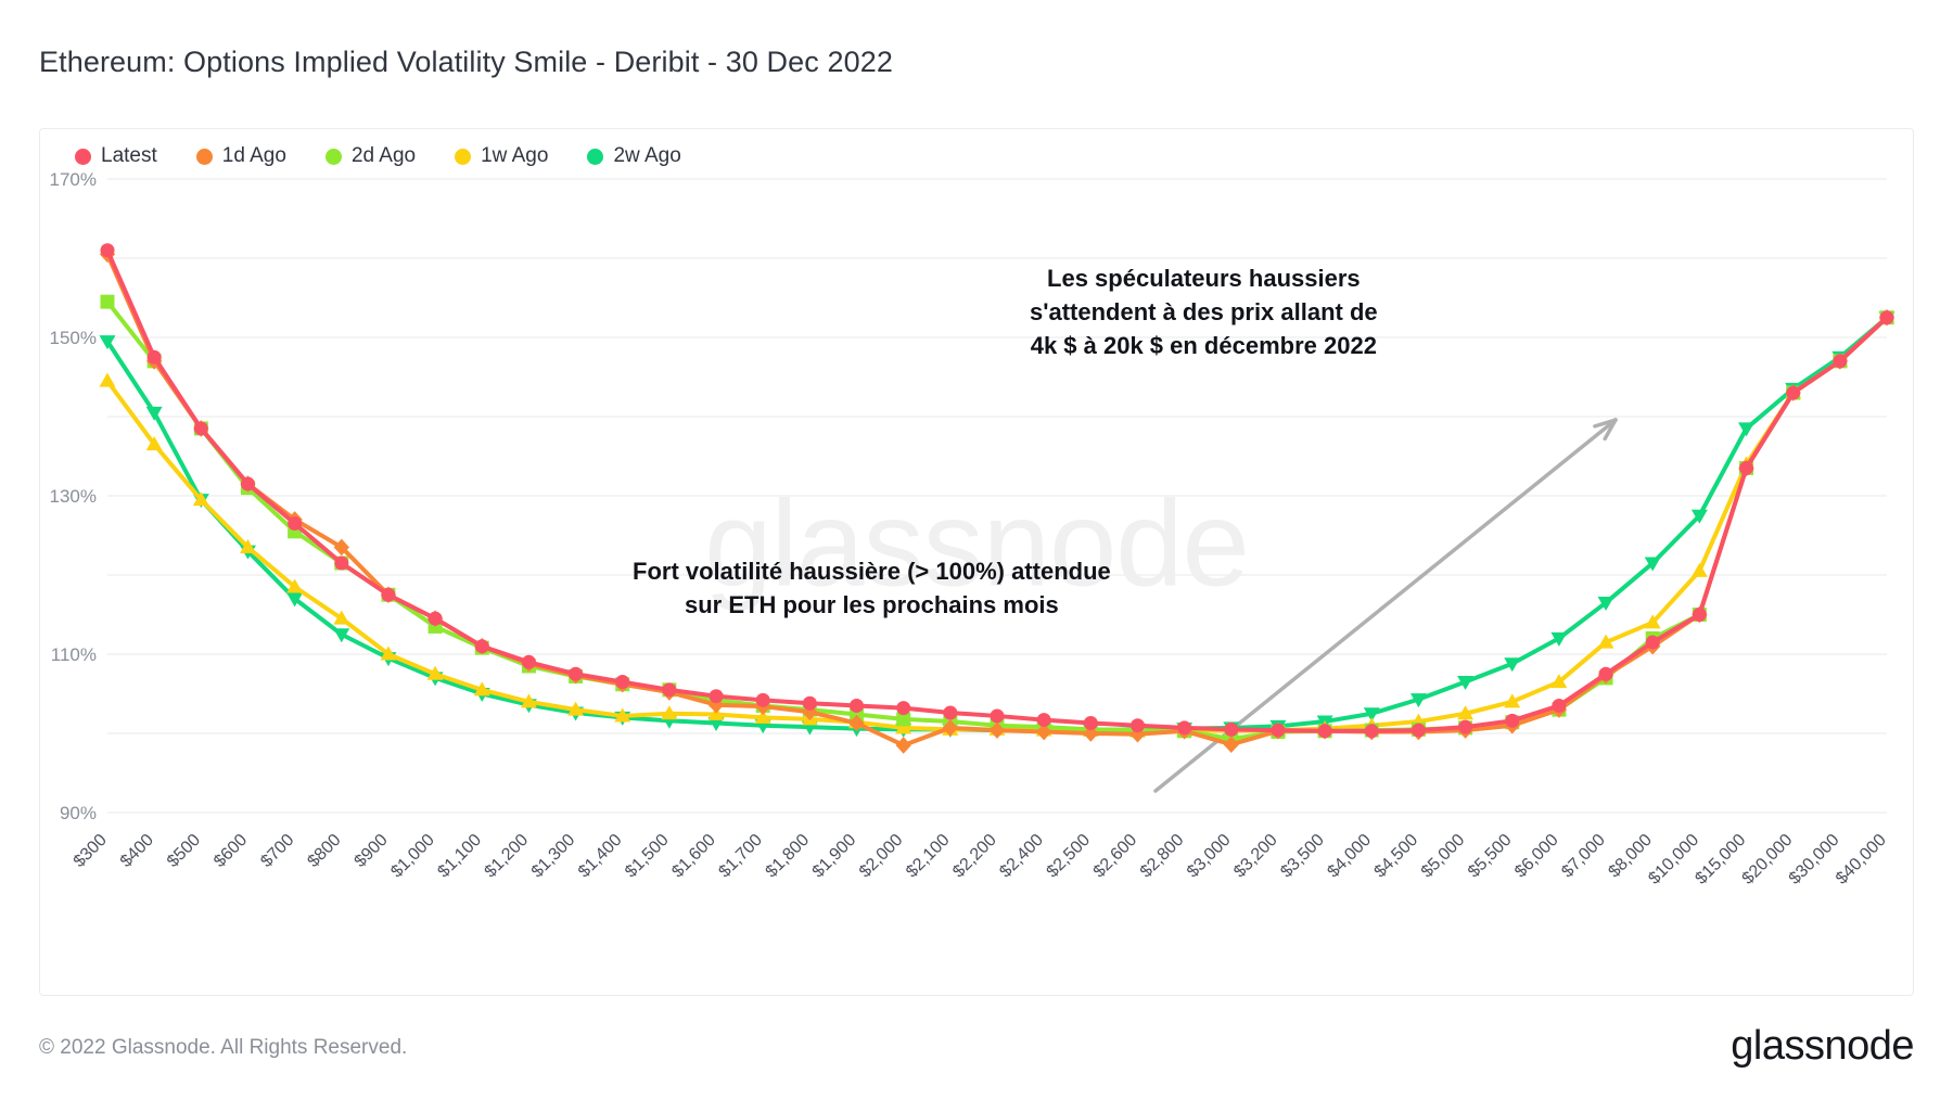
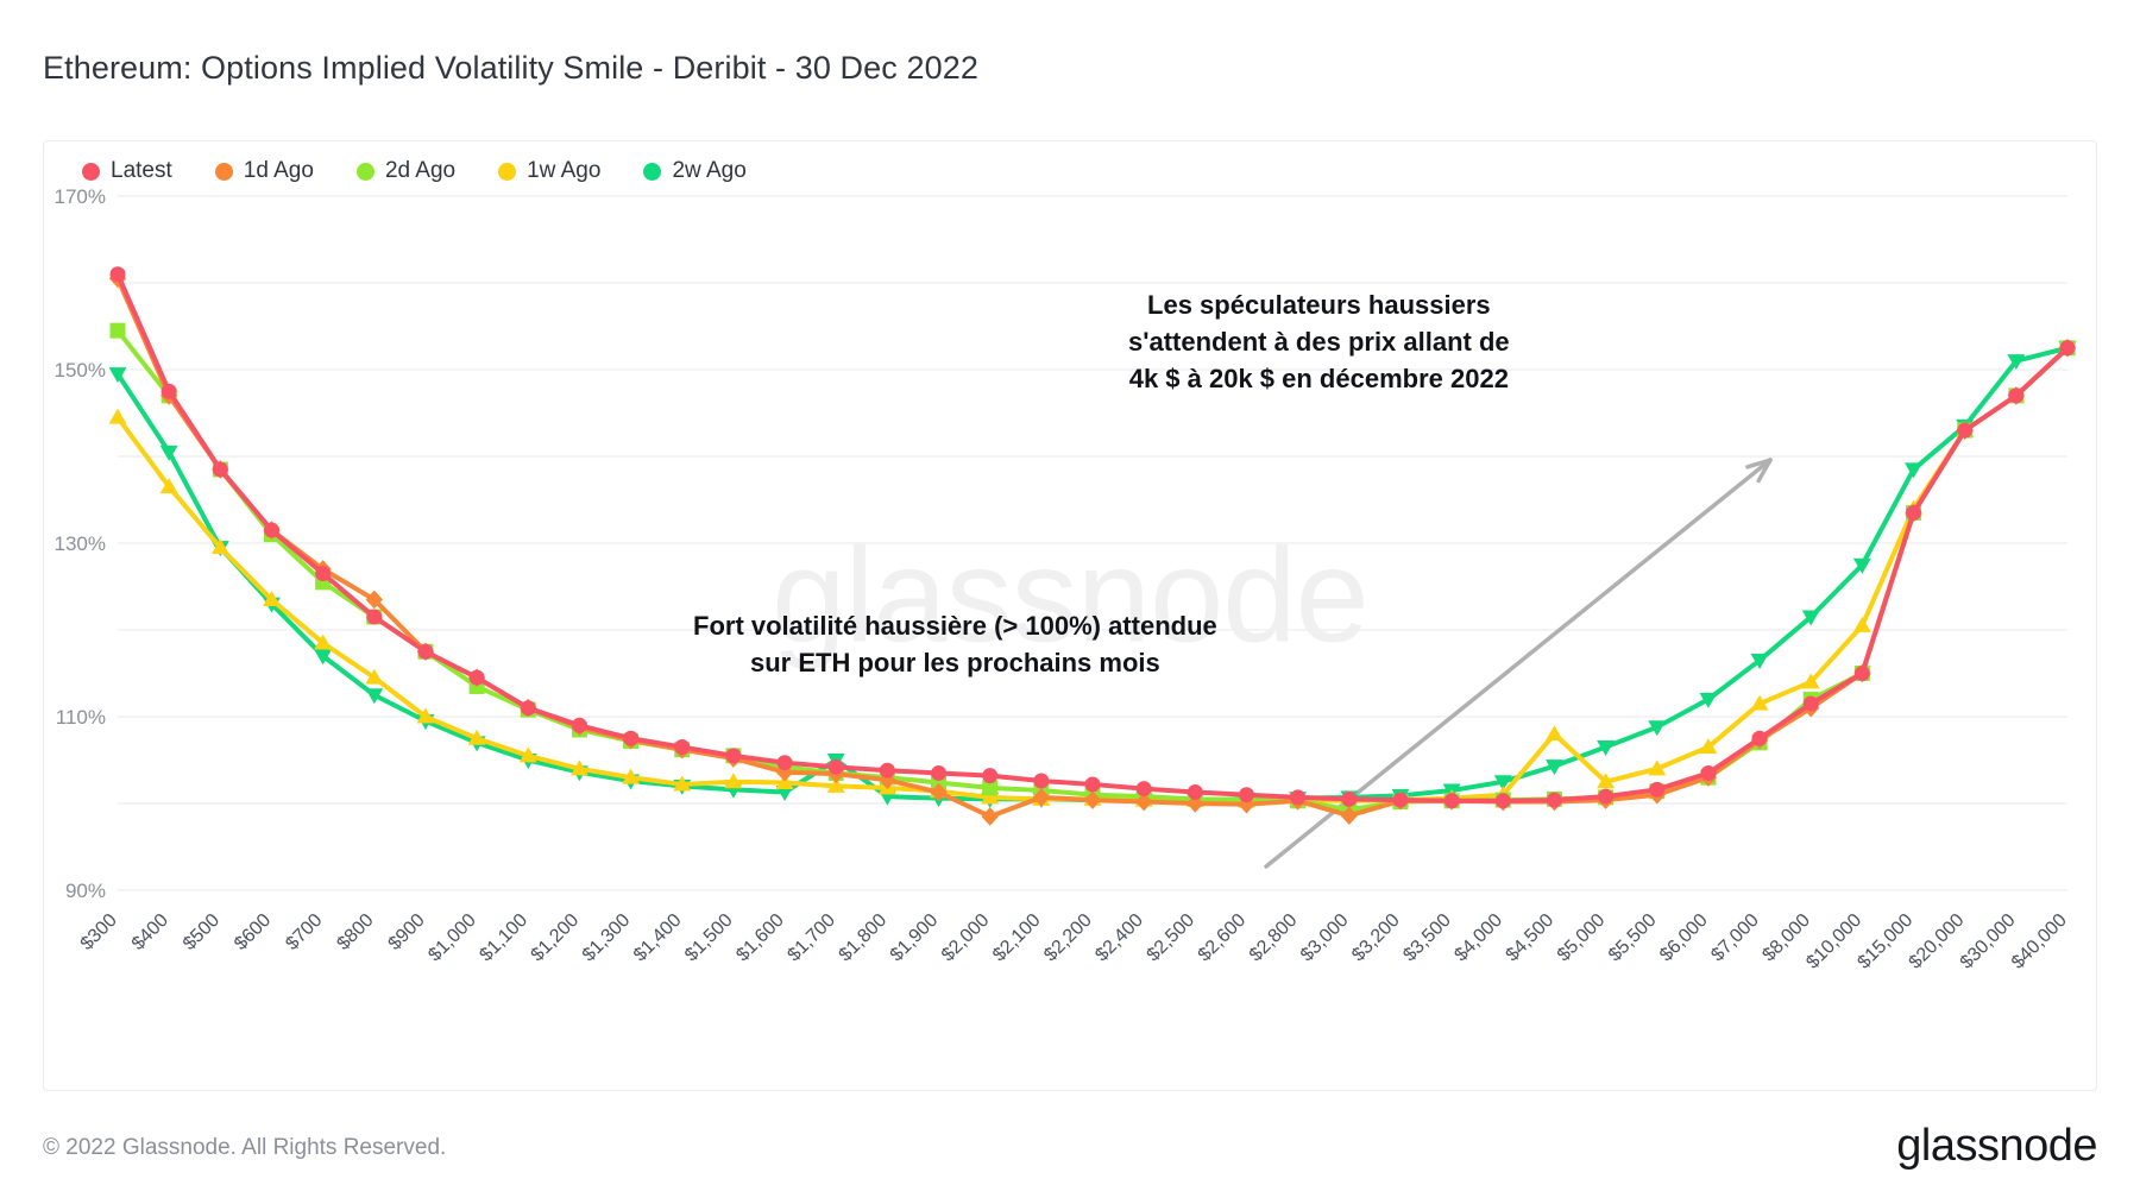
2w Ago/$1,700: 101% -> 105%
1w Ago/$4,500: 102% -> 108%
2w Ago/$30,000: 148% -> 151%
